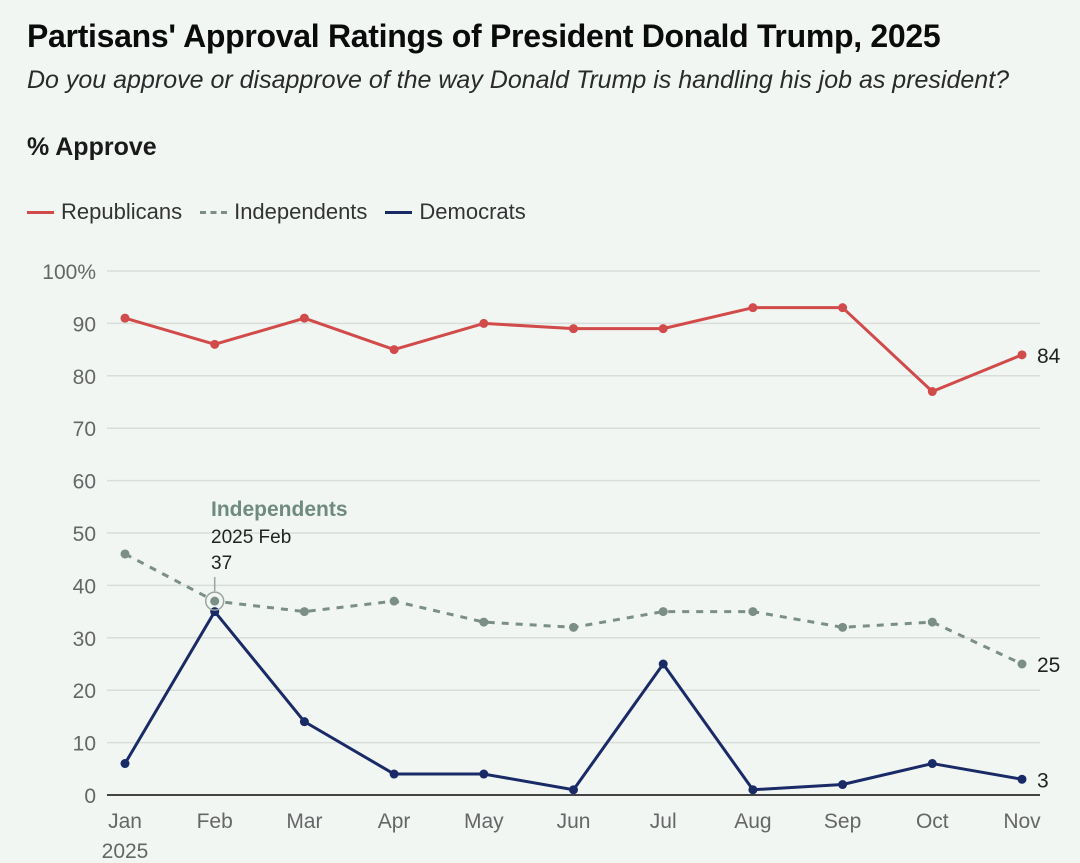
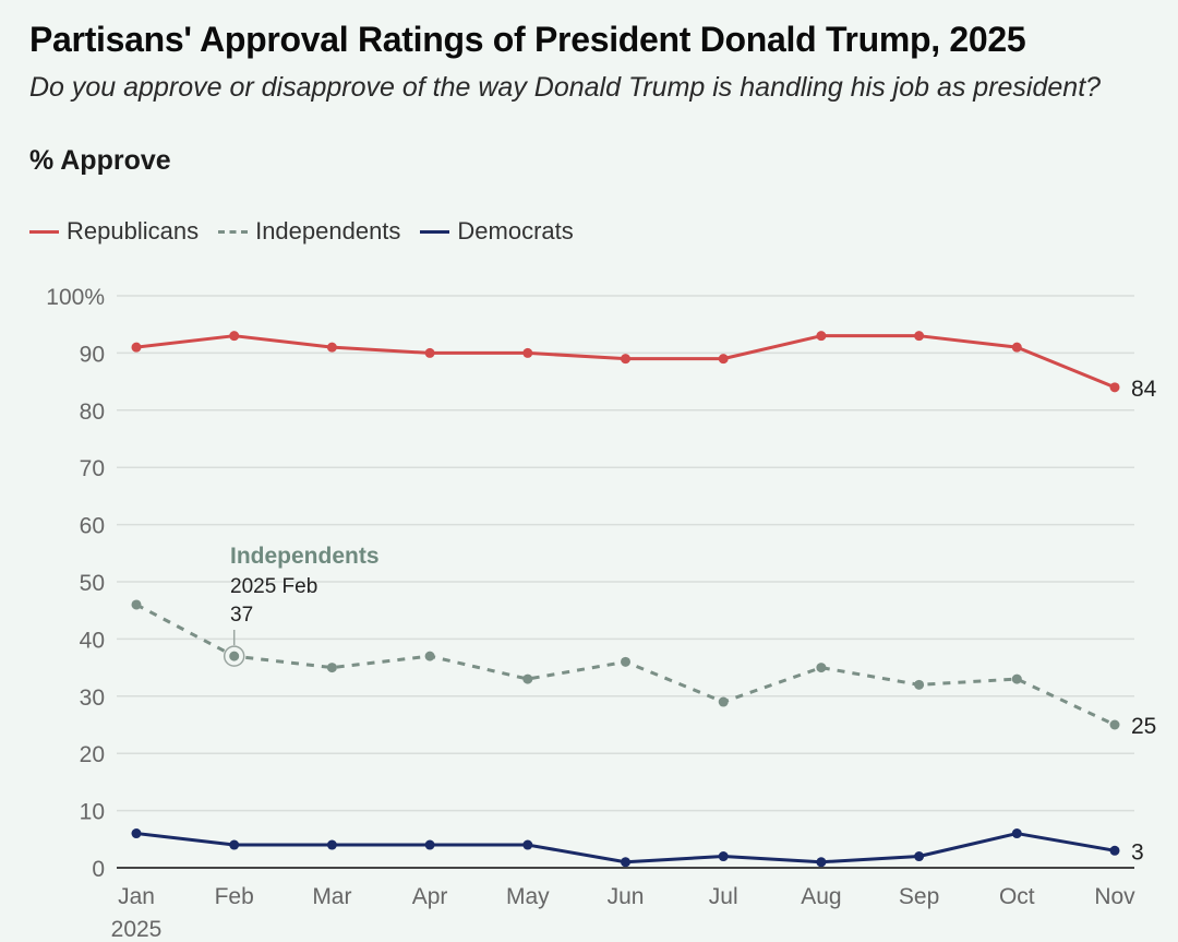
Republicans/Feb: 86% -> 93%
Democrats/Feb: 35% -> 4%
Democrats/Mar: 14% -> 4%
Republicans/Apr: 85% -> 90%
Independents/Jun: 32% -> 36%
Independents/Jul: 35% -> 29%
Democrats/Jul: 25% -> 2%
Republicans/Oct: 77% -> 91%
